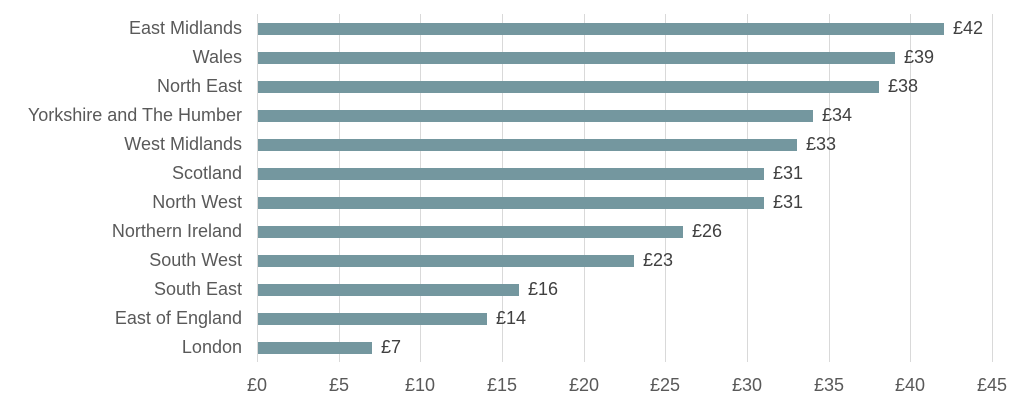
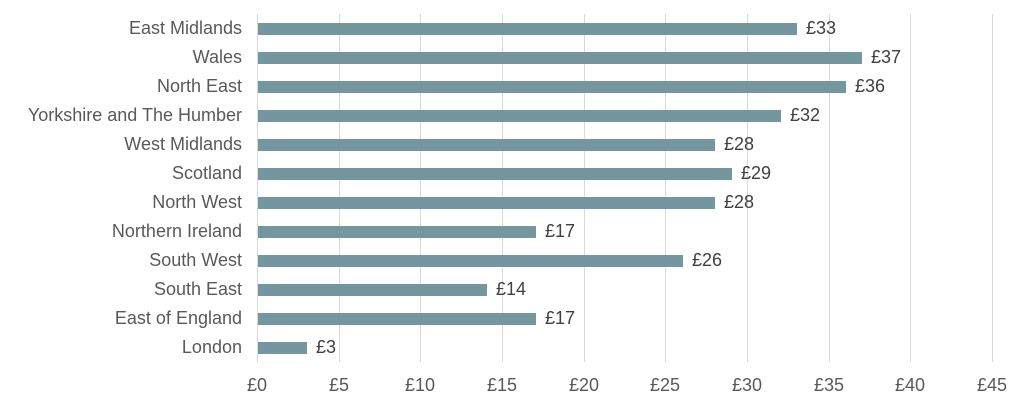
East Midlands: £42 -> £33
Wales: £39 -> £37
North East: £38 -> £36
Yorkshire and The Humber: £34 -> £32
West Midlands: £33 -> £28
Scotland: £31 -> £29
North West: £31 -> £28
Northern Ireland: £26 -> £17
South West: £23 -> £26
South East: £16 -> £14
East of England: £14 -> £17
London: £7 -> £3
